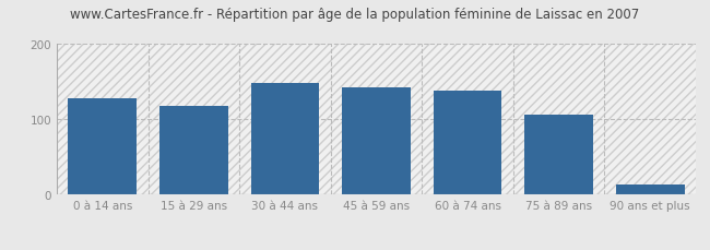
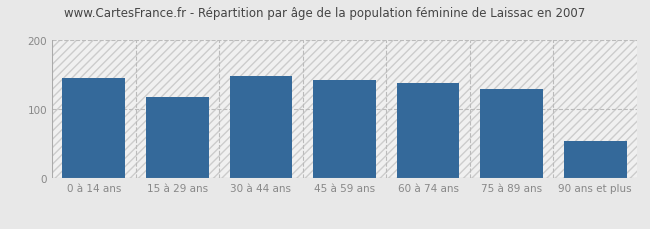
0 à 14 ans: 128 -> 146
75 à 89 ans: 107 -> 130
90 ans et plus: 13 -> 54
